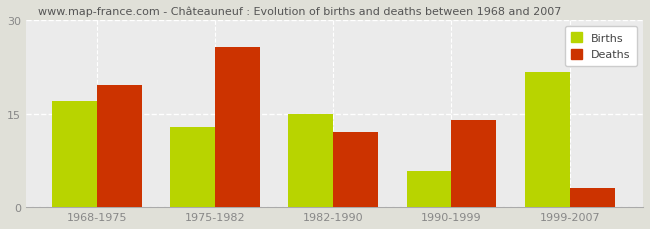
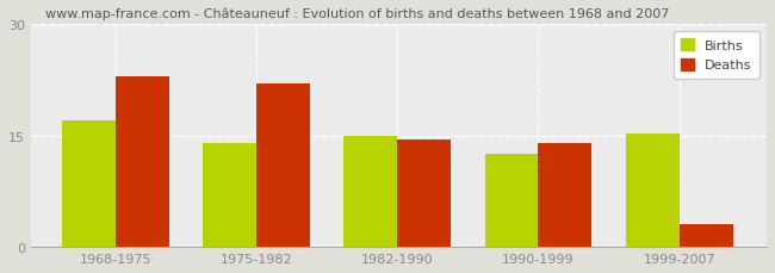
Deaths/1968-1975: 19.6 -> 23.0
Births/1975-1982: 12.8 -> 14.0
Deaths/1975-1982: 25.6 -> 22.0
Deaths/1982-1990: 12.0 -> 14.5
Births/1990-1999: 5.8 -> 12.5
Births/1999-2007: 21.6 -> 15.2
